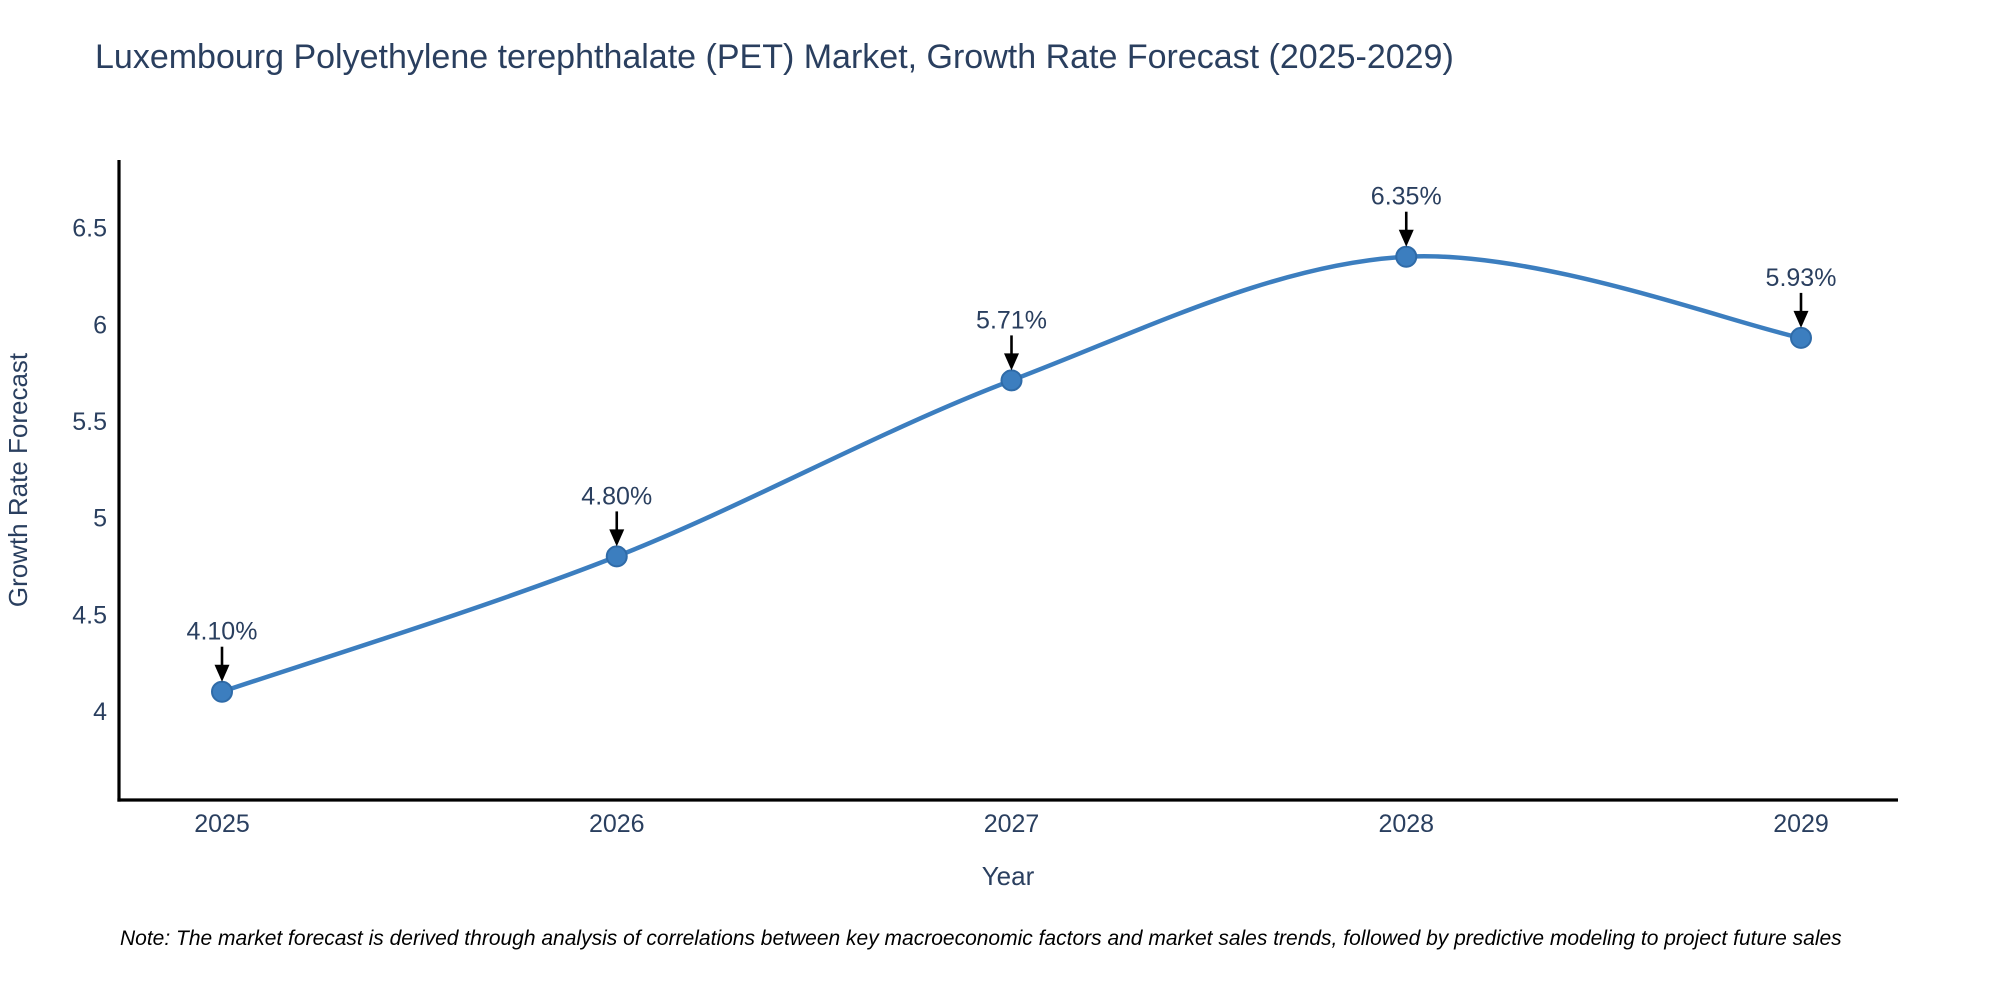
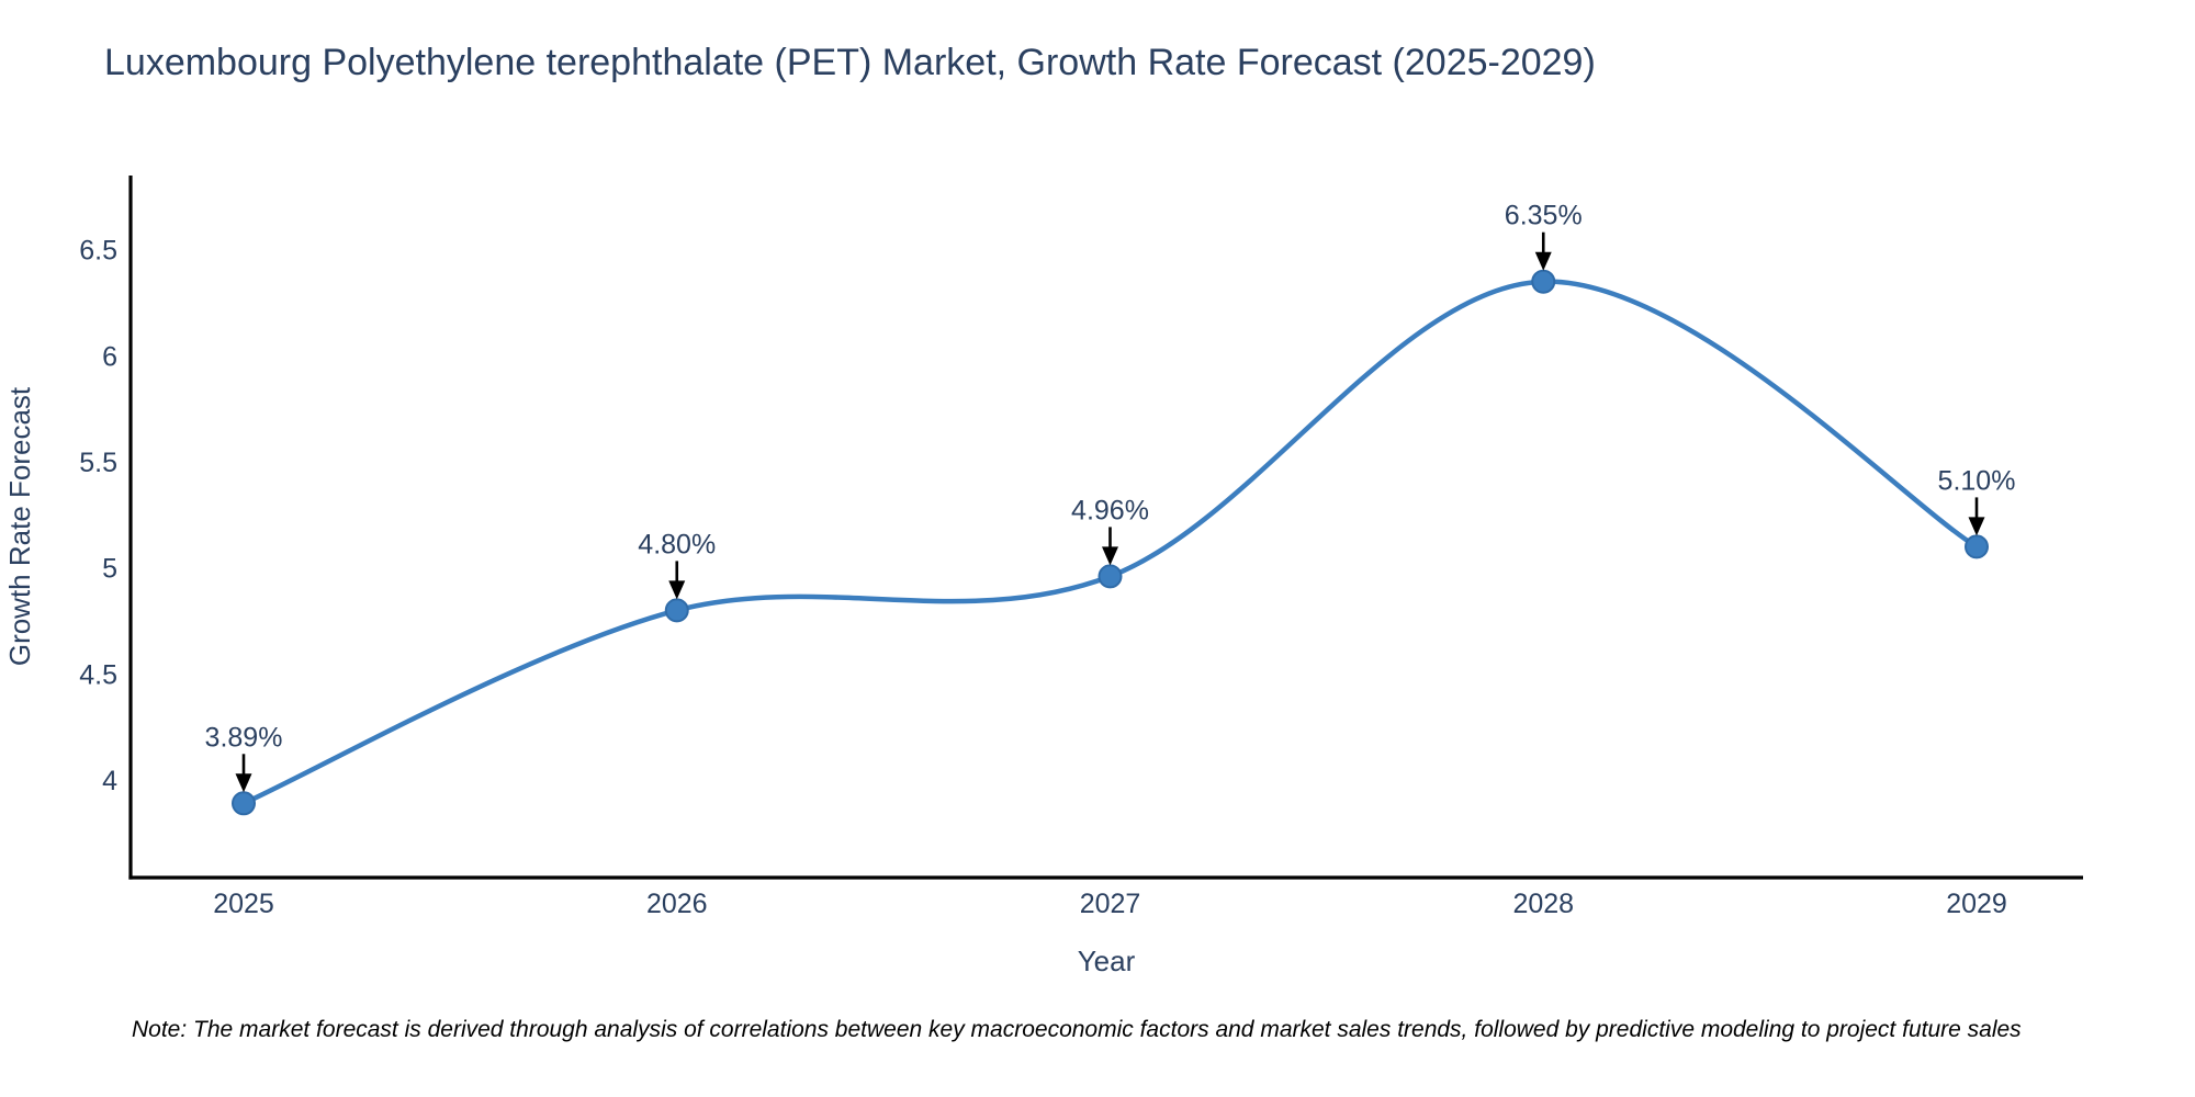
2025: 4.10% -> 3.89%
2027: 5.71% -> 4.96%
2029: 5.93% -> 5.10%
